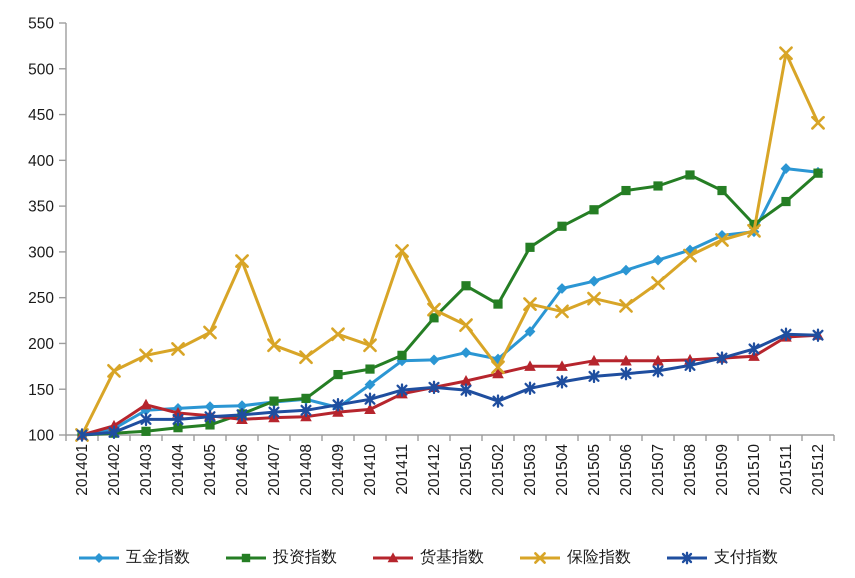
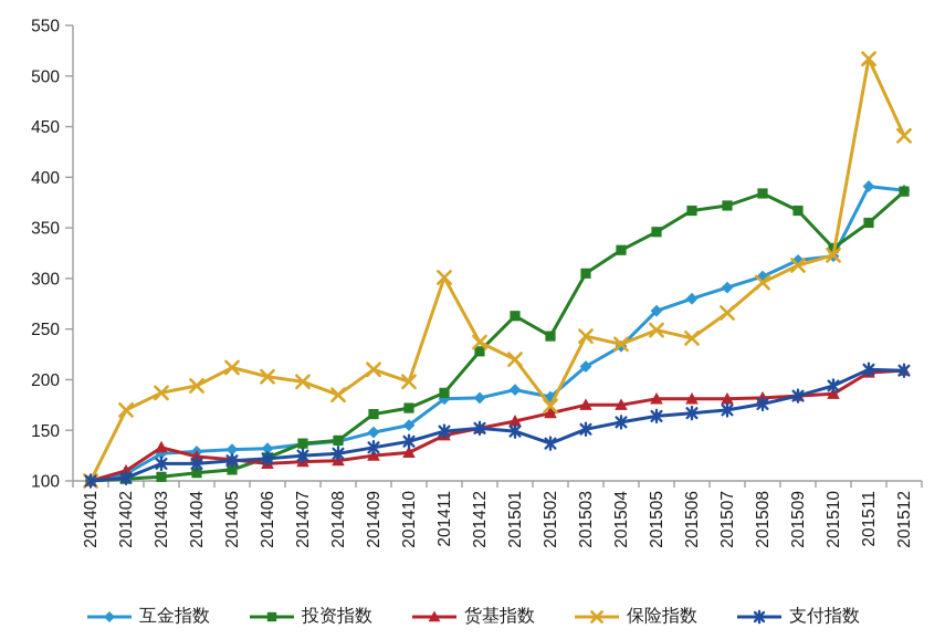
保险指数/201406: 290 -> 200
互金指数/201409: 130 -> 150
互金指数/201504: 260 -> 230
